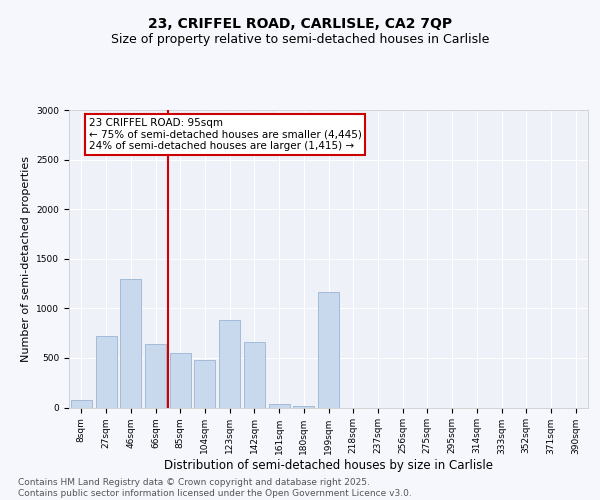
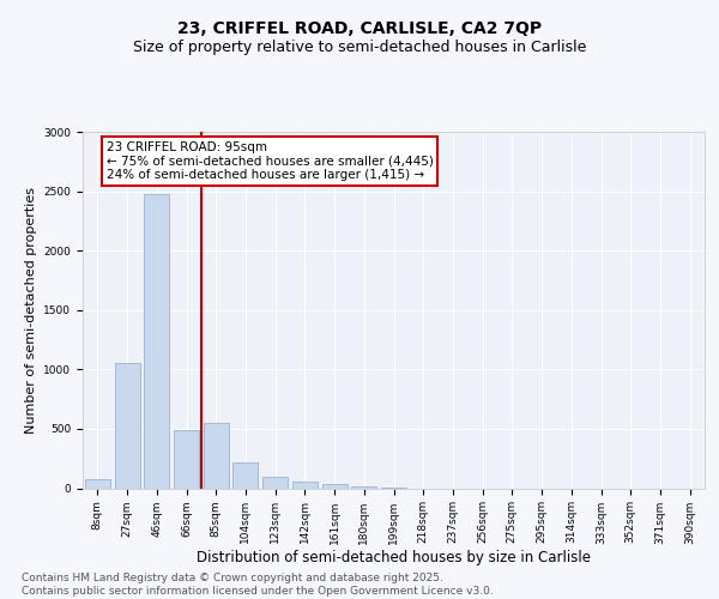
27sqm: 720 -> 1050
46sqm: 1300 -> 2480
66sqm: 640 -> 490
104sqm: 480 -> 220
123sqm: 880 -> 100
142sqm: 660 -> 60
199sqm: 1160 -> 0
